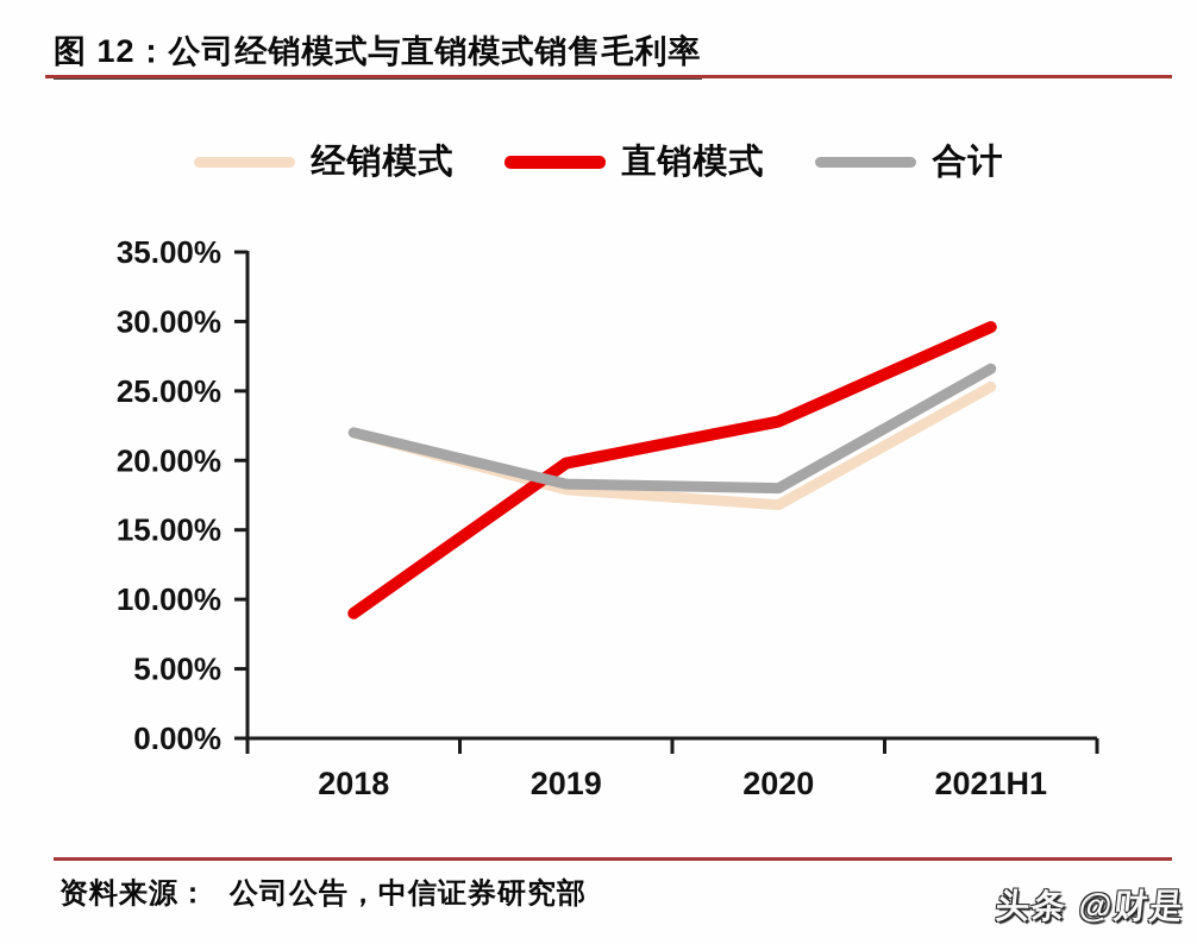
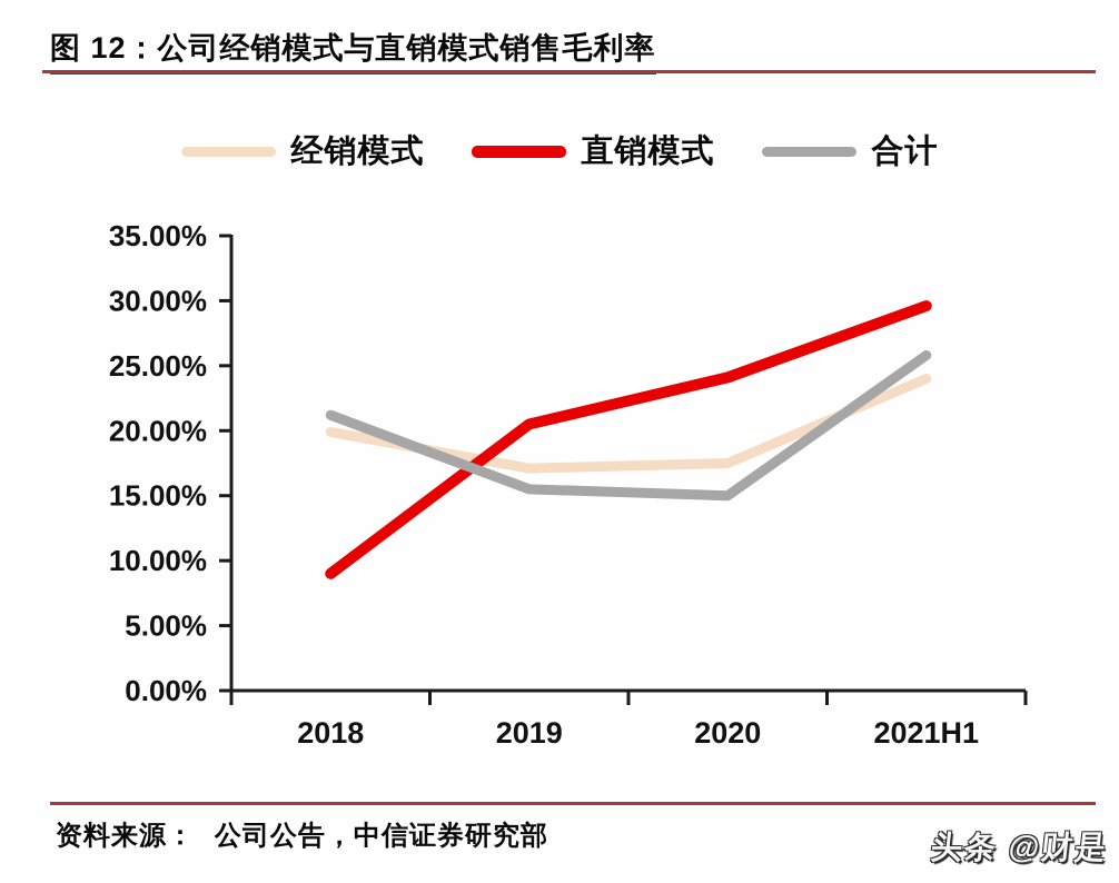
经销模式/2018: 22.0% -> 19.9%
合计/2018: 22.0% -> 21.2%
经销模式/2019: 17.9% -> 17.1%
直销模式/2019: 19.8% -> 20.5%
合计/2019: 18.3% -> 15.5%
经销模式/2020: 16.8% -> 17.5%
直销模式/2020: 22.8% -> 24.1%
合计/2020: 18.0% -> 15.0%
经销模式/2021H1: 25.3% -> 24.0%
合计/2021H1: 26.6% -> 25.8%
